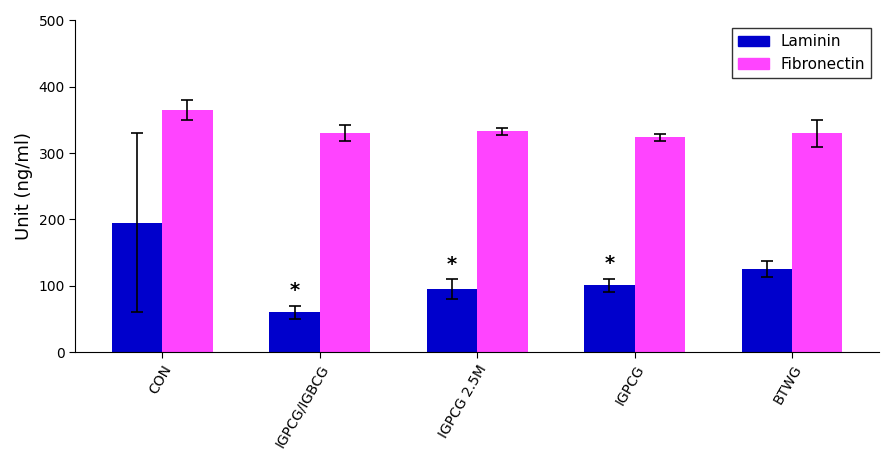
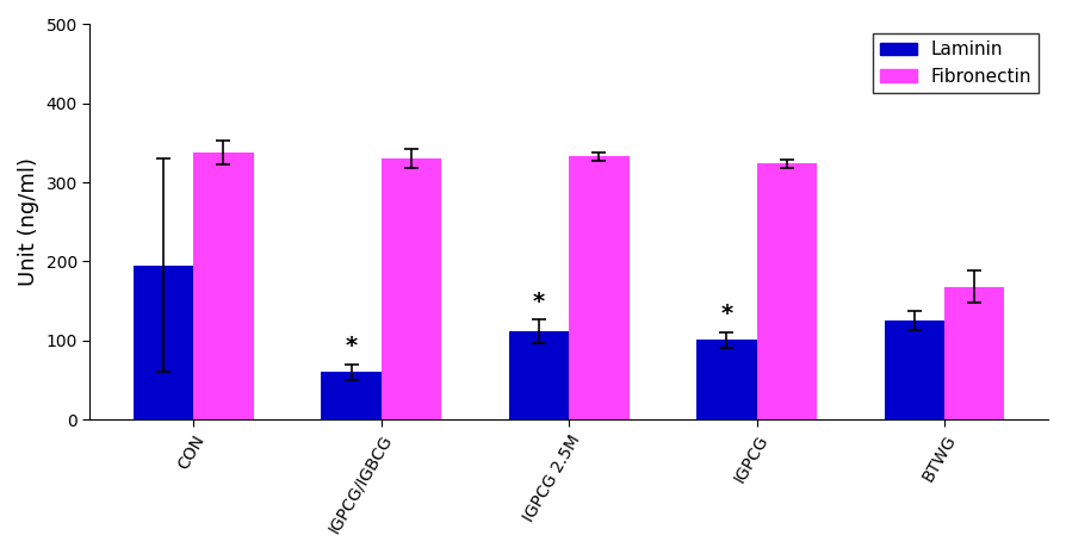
Fibronectin/CON: 365 -> 338
Laminin/IGPCG 2.5M: 95 -> 112
Fibronectin/BTWG: 330 -> 168
